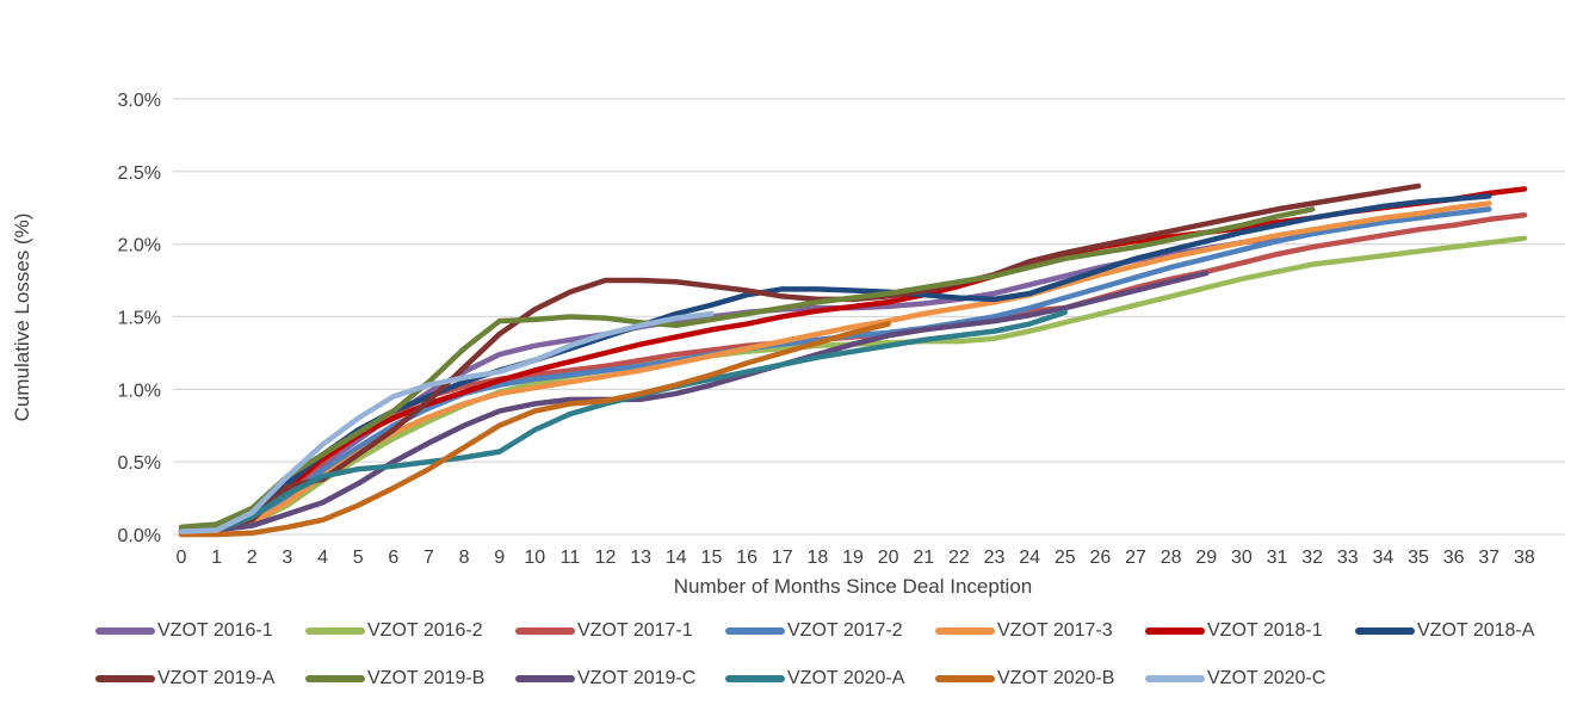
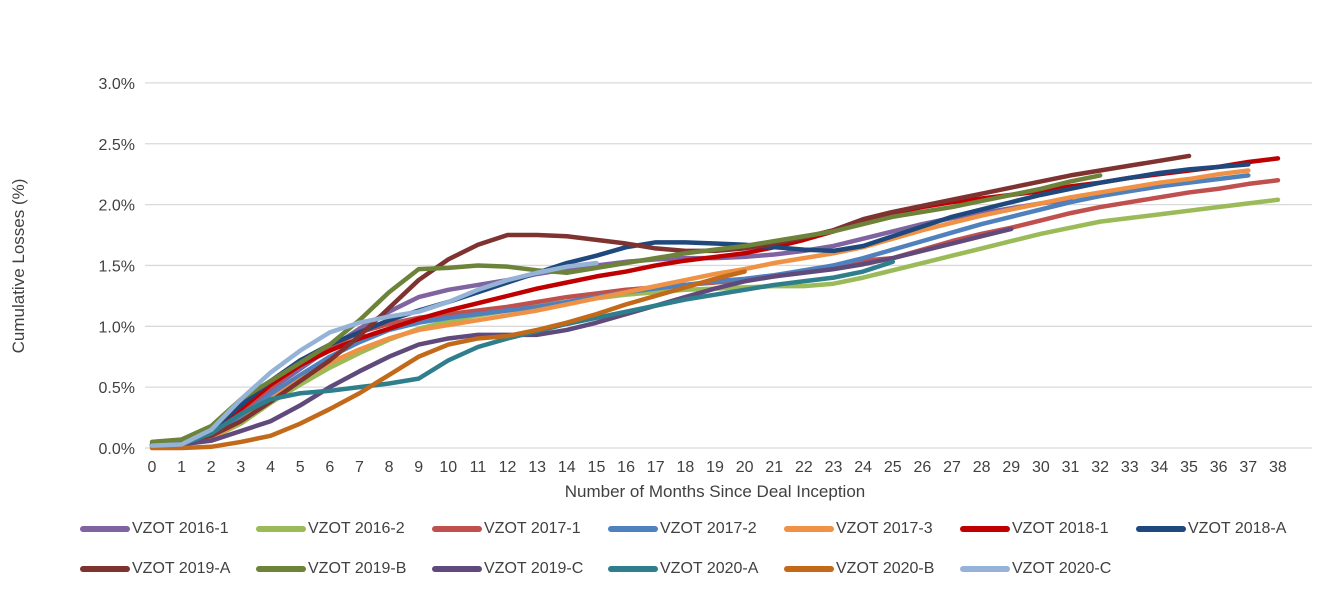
VZOT 2019-A/3: 0.33% -> 0.22%
